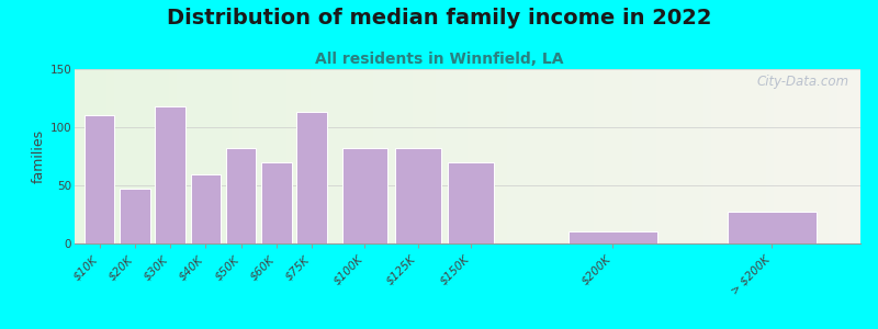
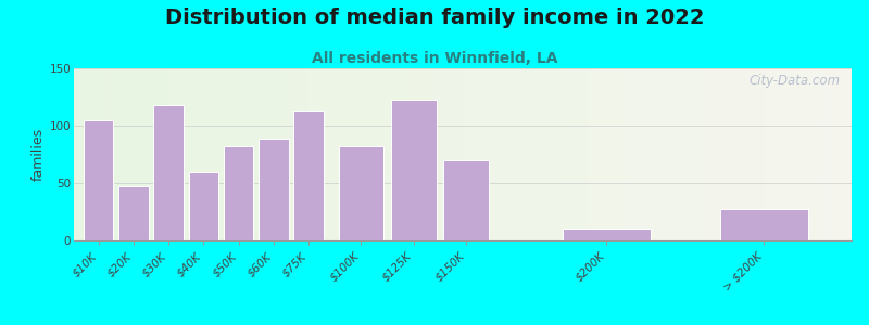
$10K: 110 -> 105
$60K: 70 -> 89
$125K: 82 -> 123
